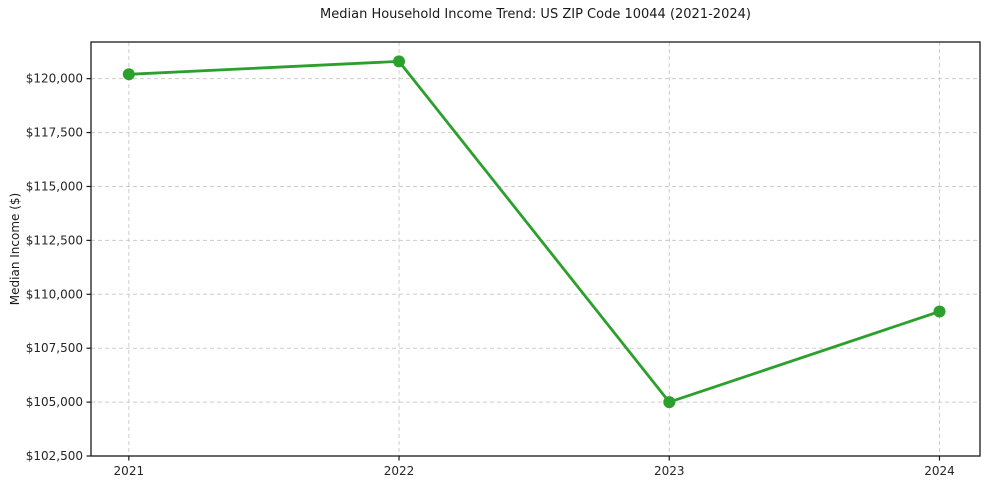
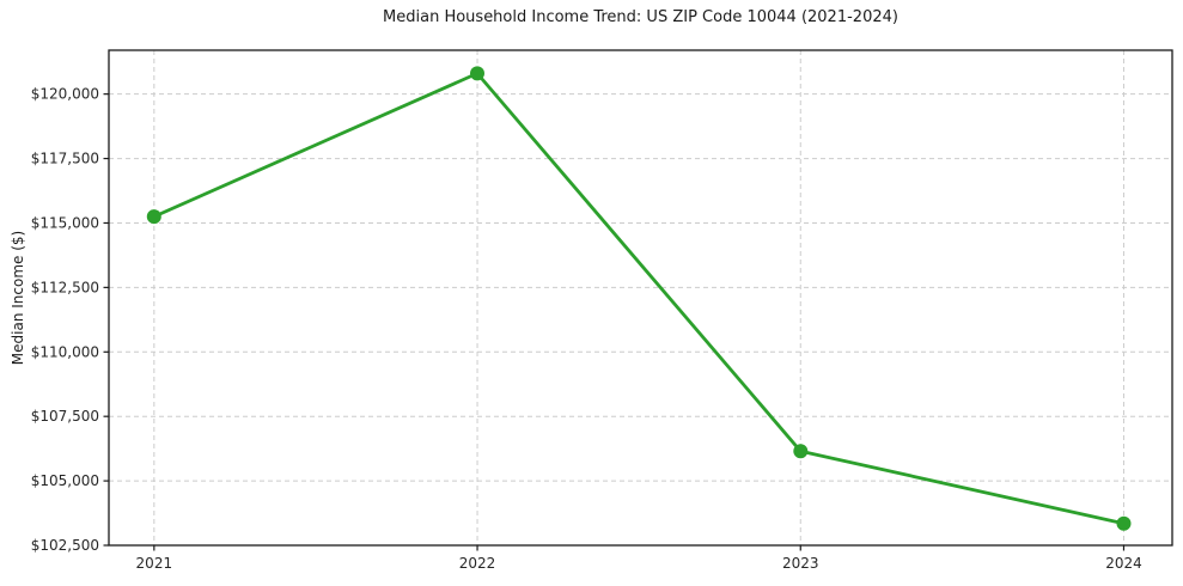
2021: $120200 -> $115200
2023: $105000 -> $106200
2024: $109200 -> $103400
